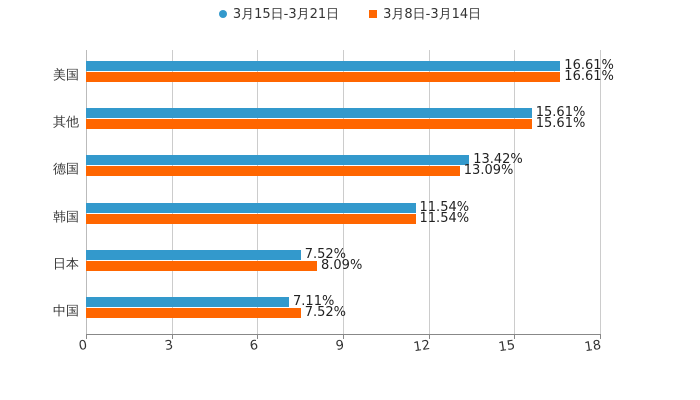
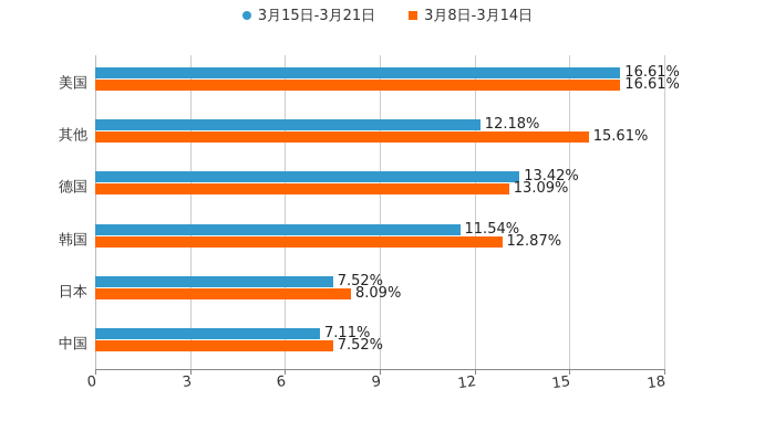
3月15日-3月21日/其他: 15.61% -> 12.18%
3月8日-3月14日/韩国: 11.54% -> 12.87%
